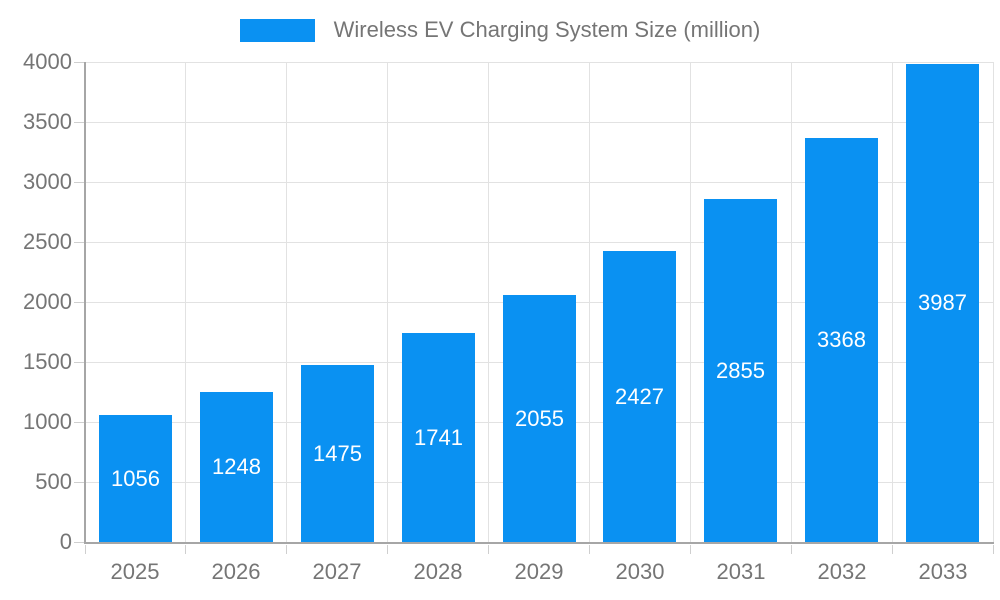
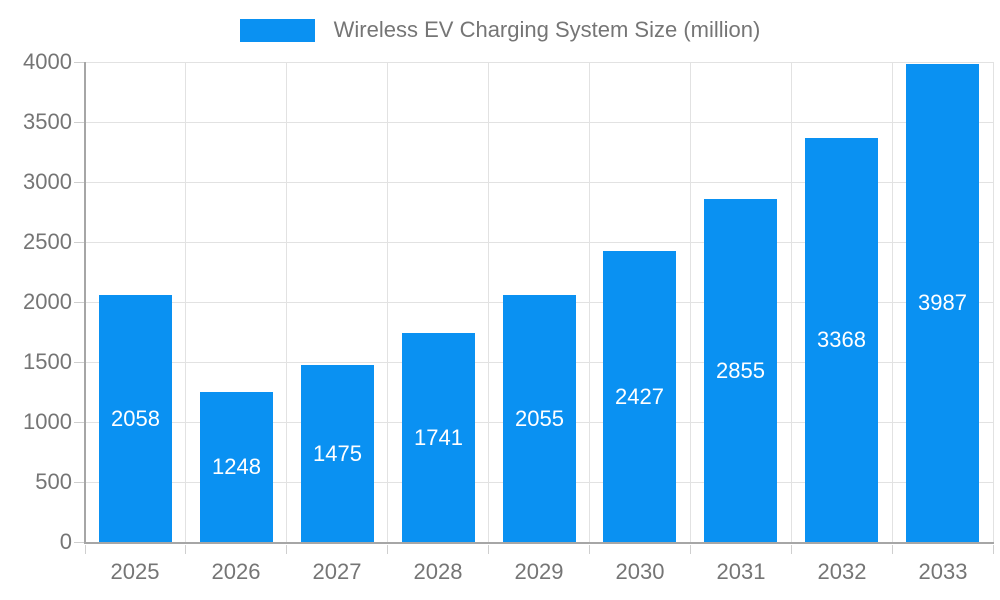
2025: 1056 -> 2058
